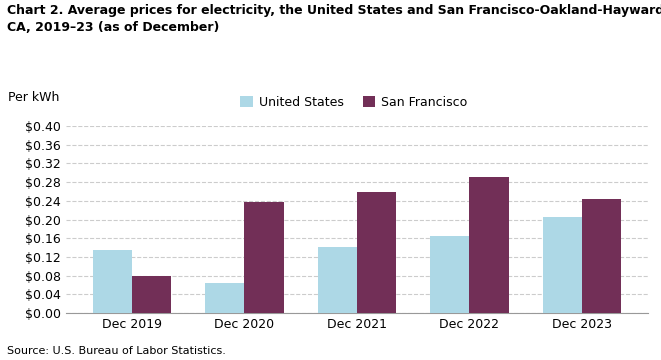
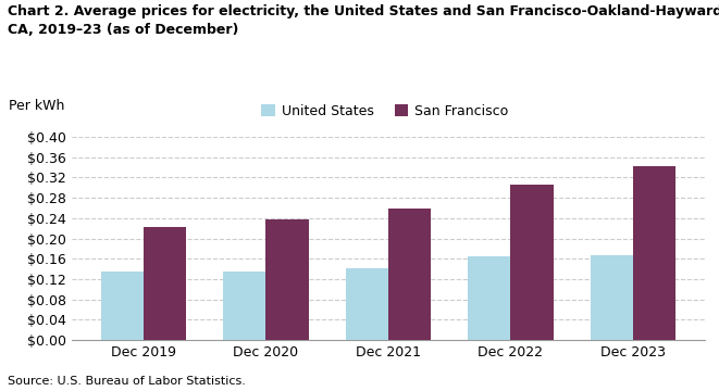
San Francisco/Dec 2019: $0.080 -> $0.222
United States/Dec 2020: $0.065 -> $0.136
San Francisco/Dec 2022: $0.290 -> $0.305
United States/Dec 2023: $0.205 -> $0.167
San Francisco/Dec 2023: $0.245 -> $0.342
